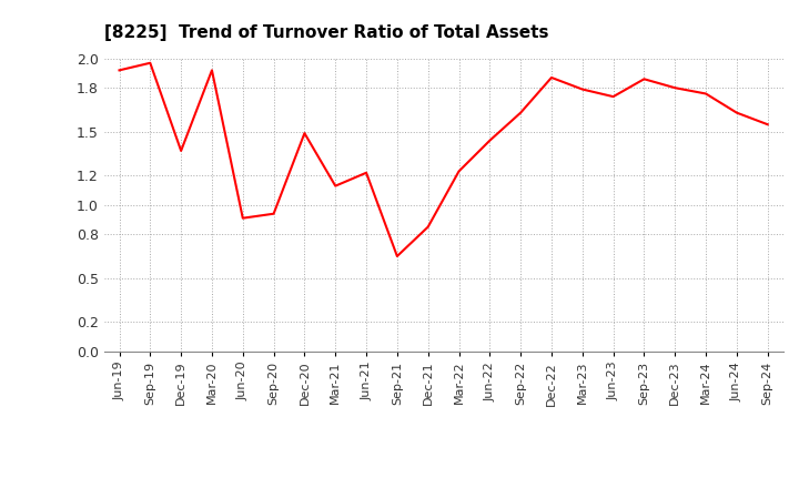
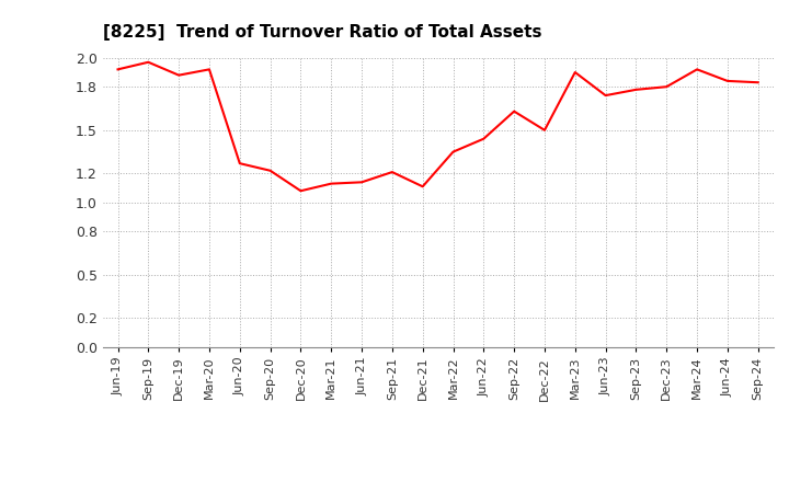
Dec-19: 1.37 -> 1.88
Jun-20: 0.91 -> 1.27
Sep-20: 0.94 -> 1.22
Dec-20: 1.49 -> 1.08
Jun-21: 1.22 -> 1.14
Sep-21: 0.65 -> 1.21
Dec-21: 0.85 -> 1.11
Mar-22: 1.23 -> 1.35
Dec-22: 1.87 -> 1.50
Mar-23: 1.79 -> 1.90
Sep-23: 1.86 -> 1.78
Mar-24: 1.76 -> 1.92
Jun-24: 1.63 -> 1.84
Sep-24: 1.55 -> 1.83
